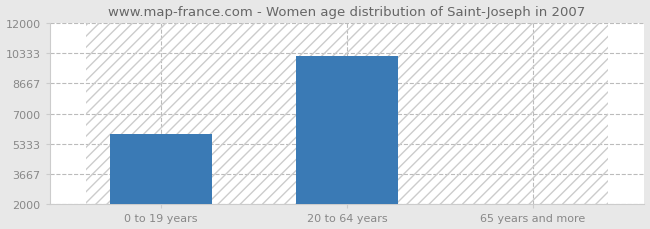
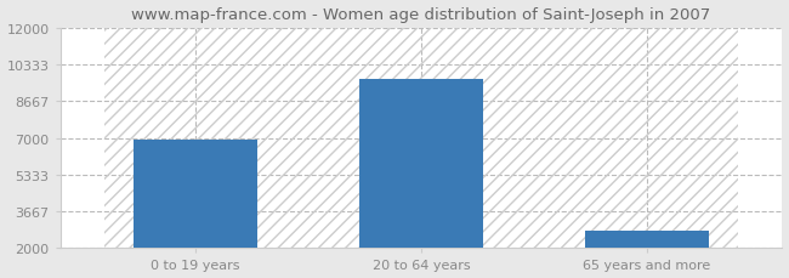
0 to 19 years: 5900 -> 6900
20 to 64 years: 10200 -> 9700
65 years and more: 2000 -> 2800
